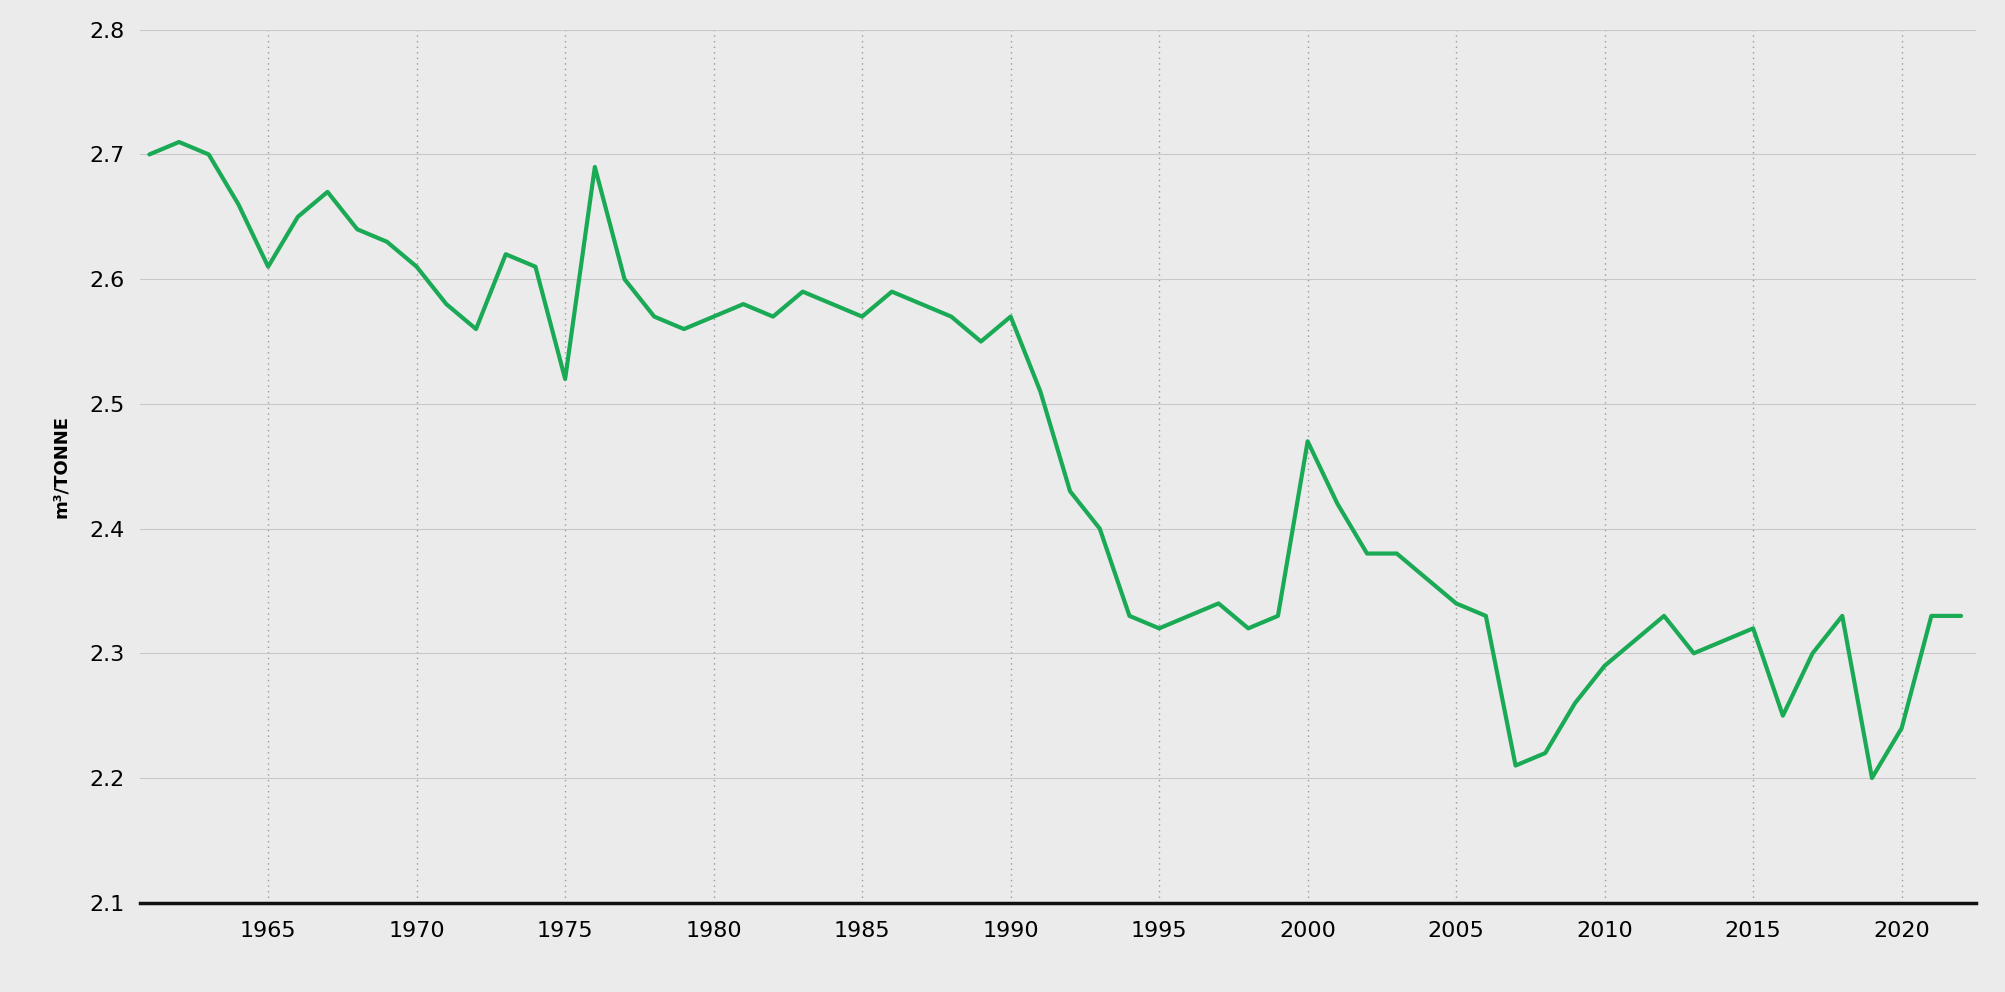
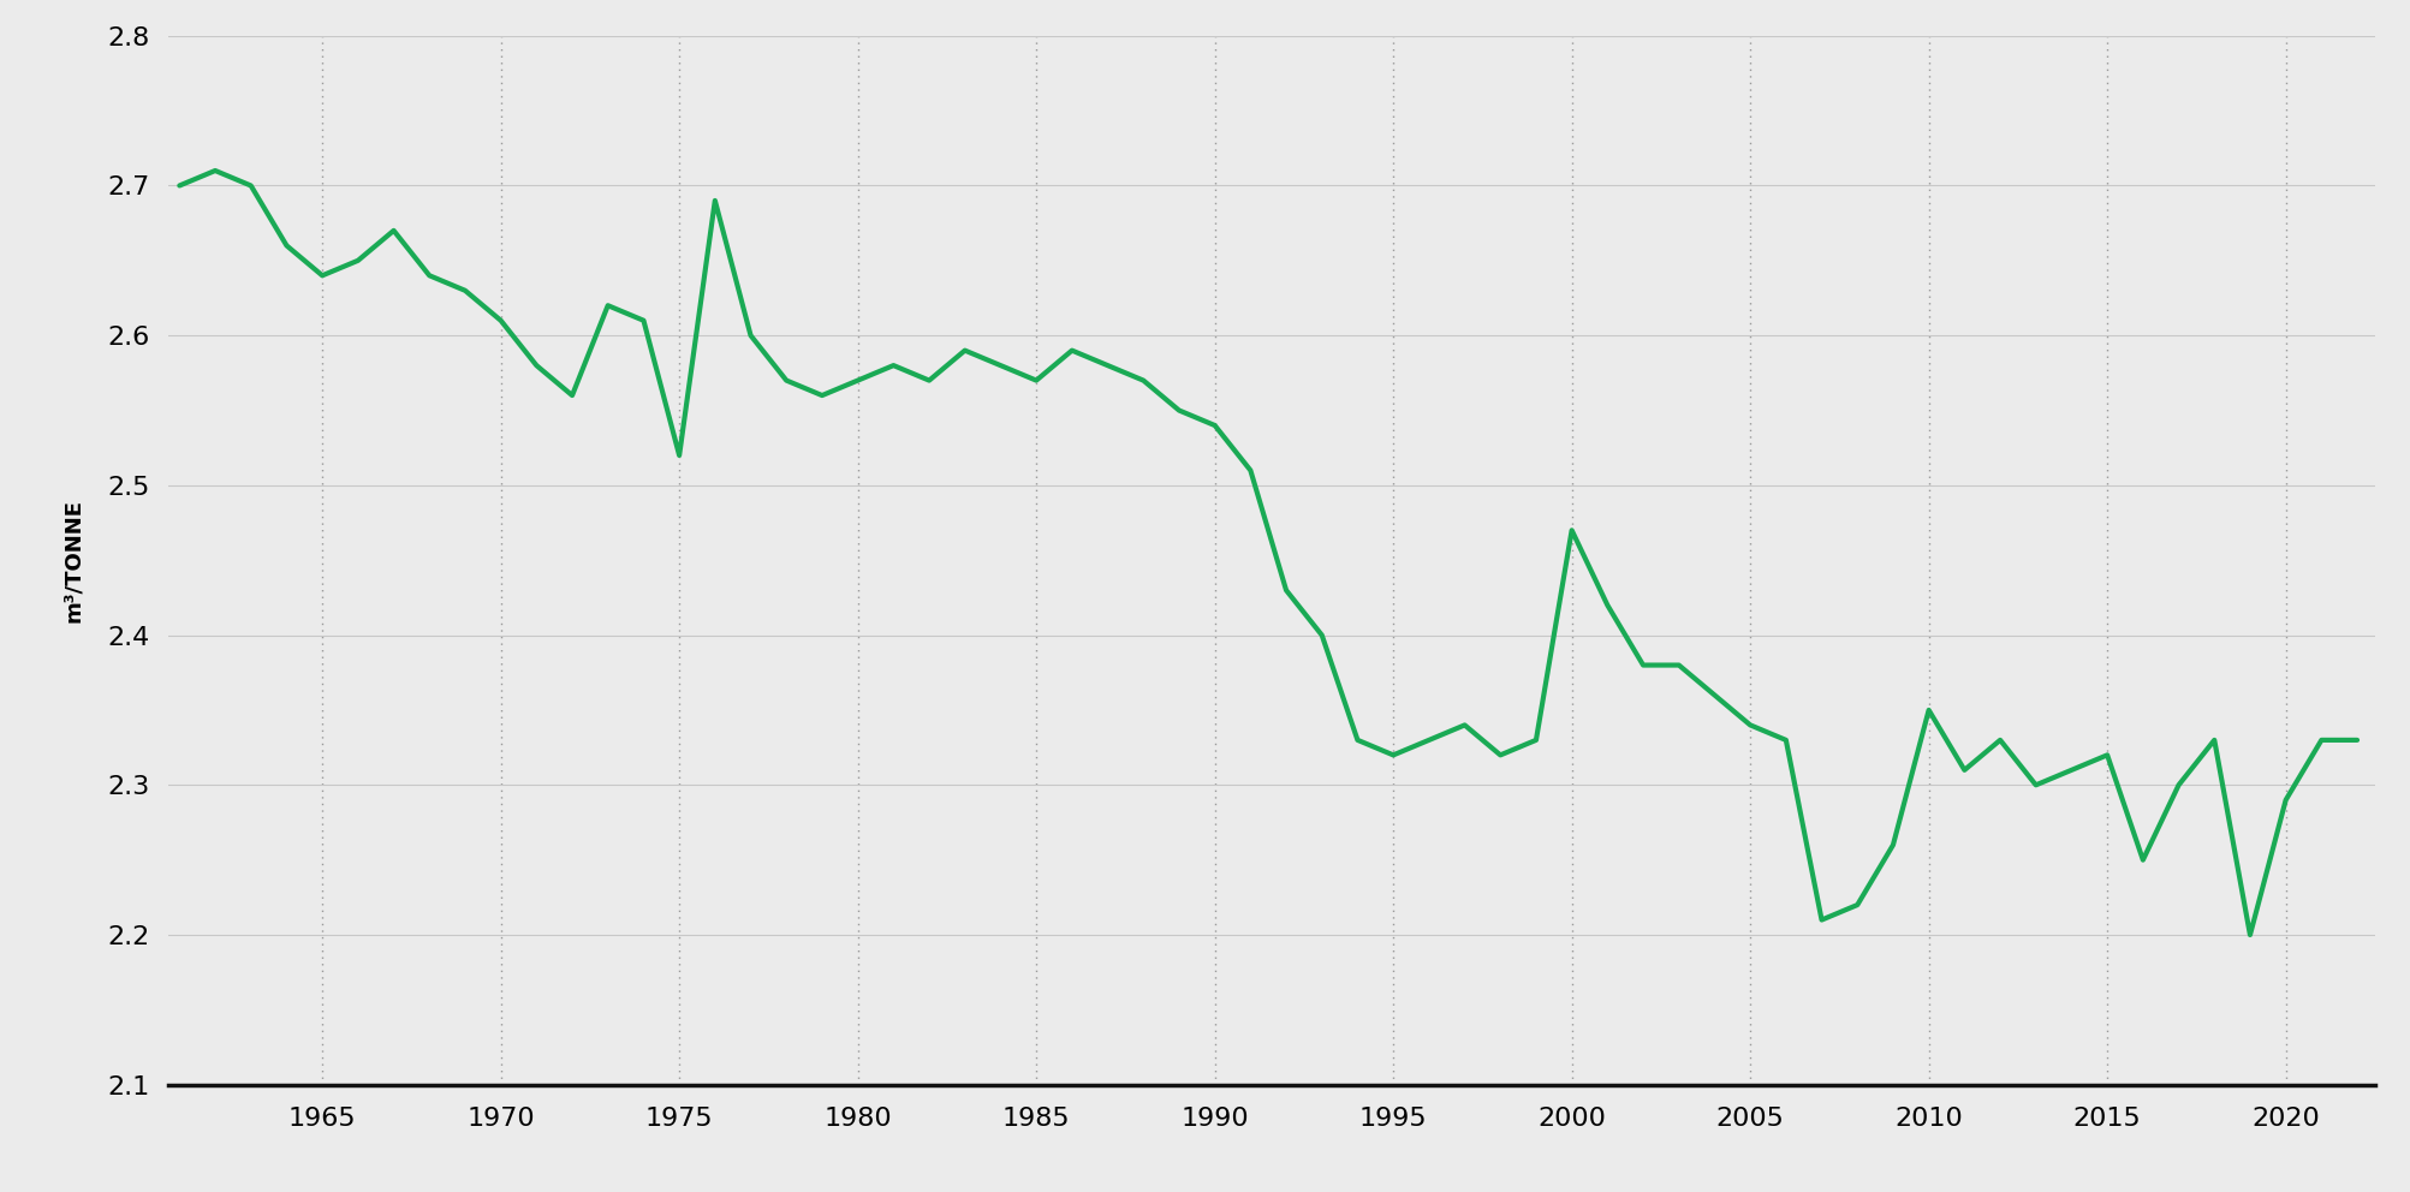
1965: 2.61 -> 2.64
1990: 2.57 -> 2.54
2010: 2.29 -> 2.35
2020: 2.24 -> 2.29
